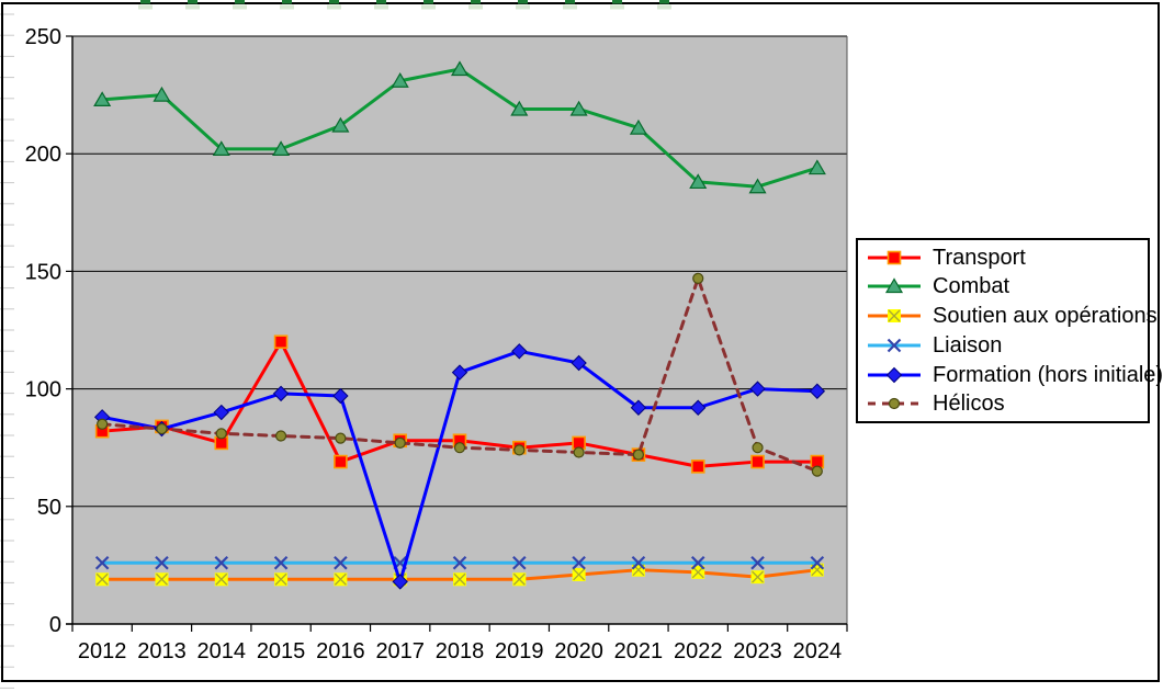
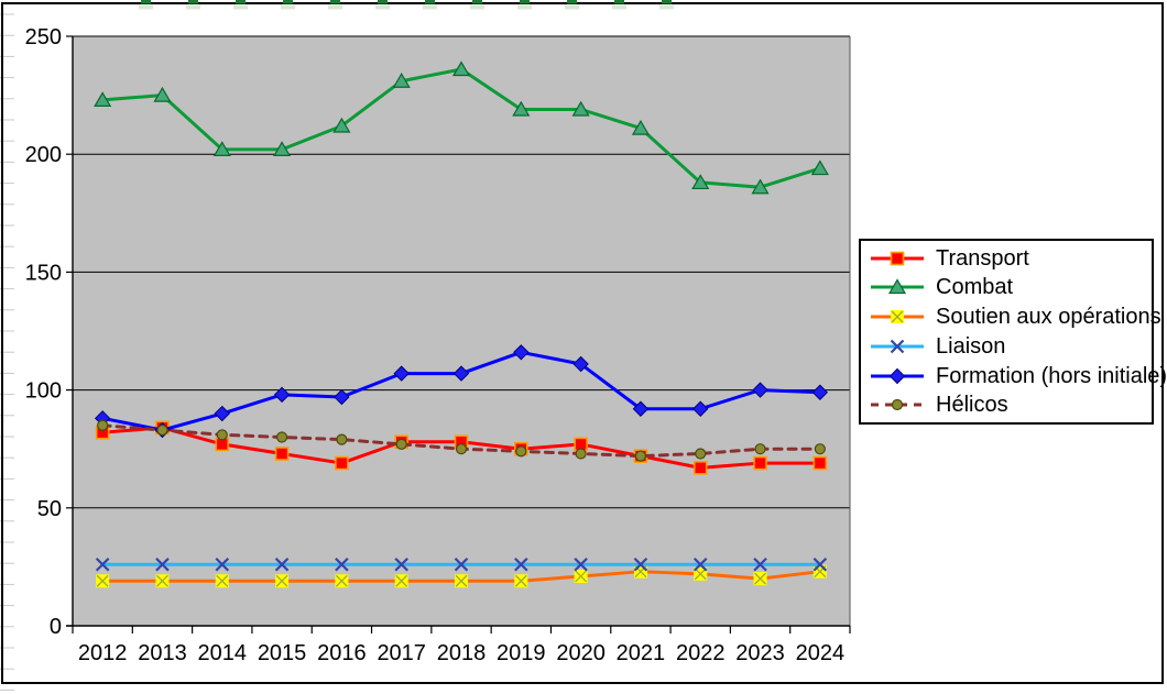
Transport/2015: 120 -> 73
Formation (hors initiale)/2017: 18 -> 107
Hélicos/2022: 147 -> 73
Hélicos/2024: 65 -> 75
